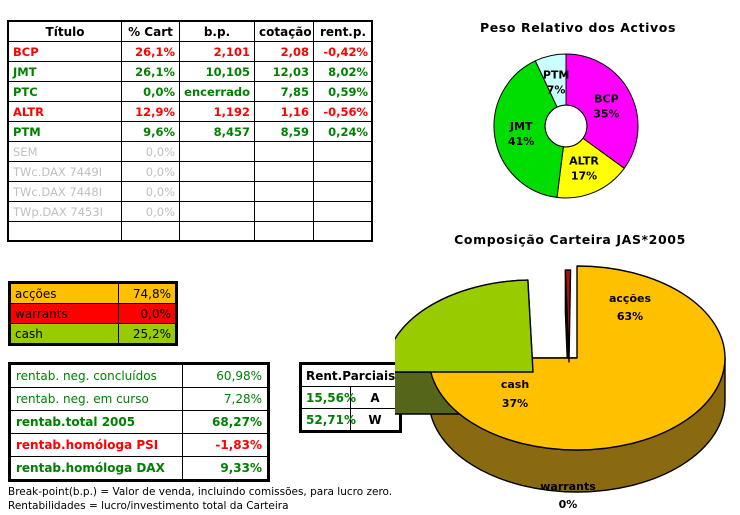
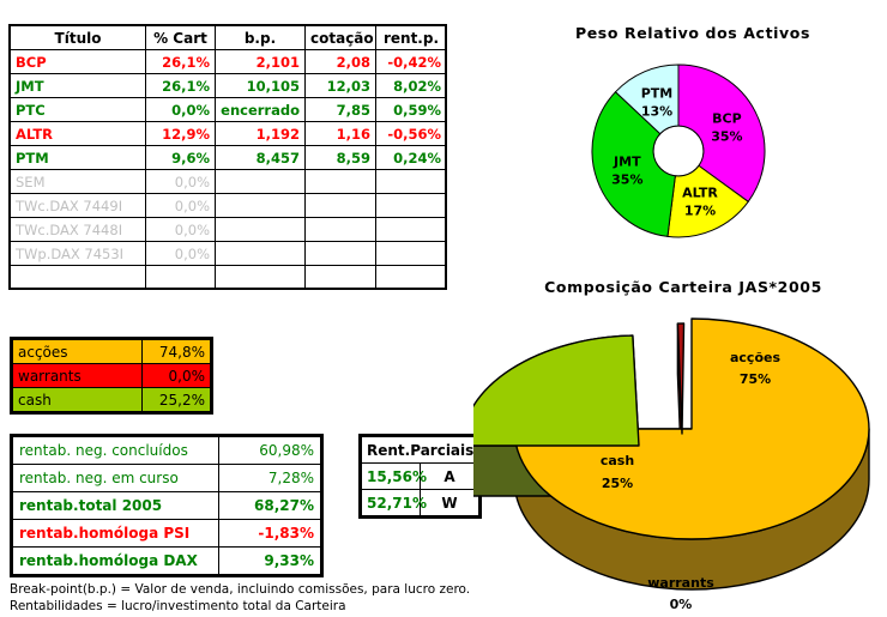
Peso Relativo dos Activos/JMT: 41% -> 35%
Peso Relativo dos Activos/PTM: 7% -> 13%
Composição Carteira JAS*2005/acções: 63% -> 75%
Composição Carteira JAS*2005/cash: 37% -> 25%
